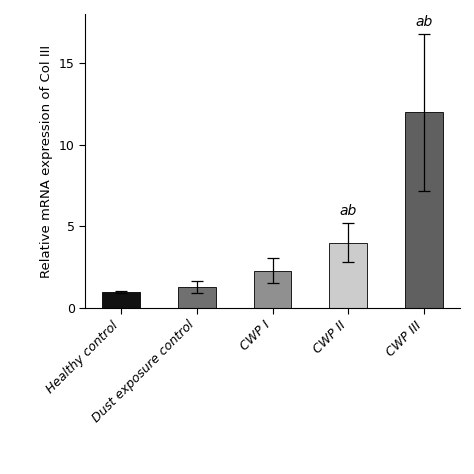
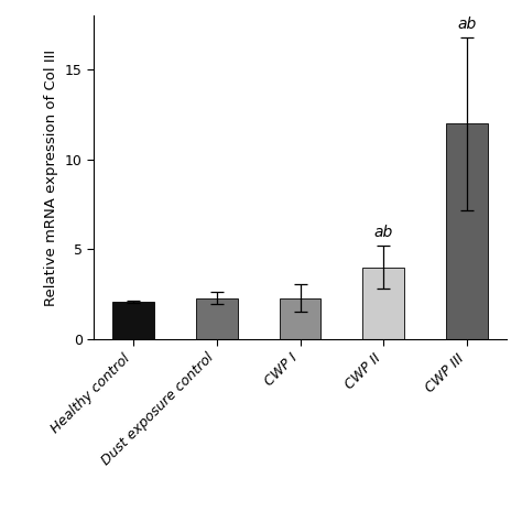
Healthy control: 1.0 -> 2.1
Dust exposure control: 1.3 -> 2.3
